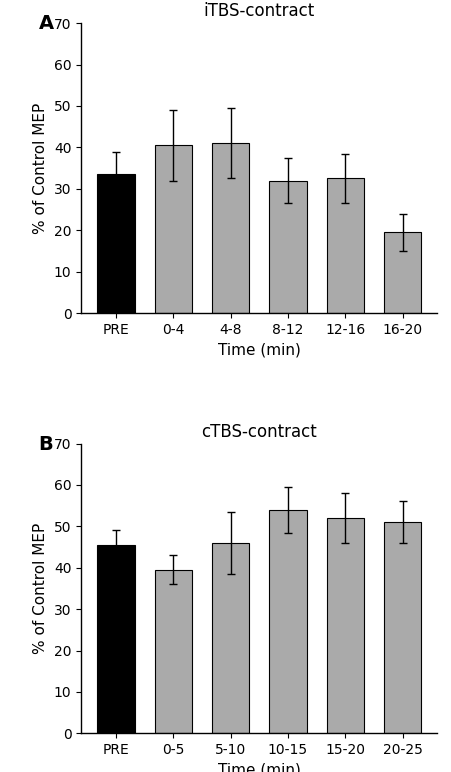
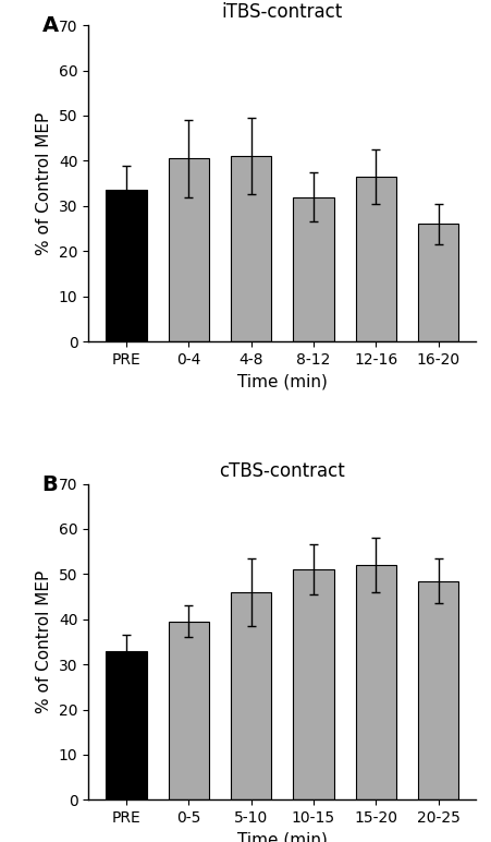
iTBS-contract/12-16: 32.5 -> 36.5
iTBS-contract/16-20: 19.5 -> 26.0
cTBS-contract/PRE: 45.5 -> 33.0
cTBS-contract/10-15: 54.0 -> 51.0
cTBS-contract/20-25: 51.0 -> 48.5
